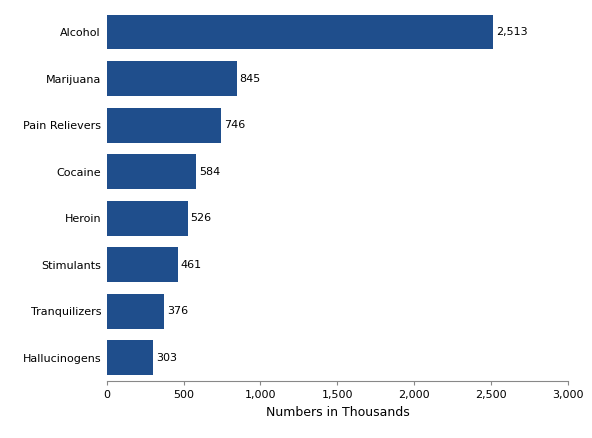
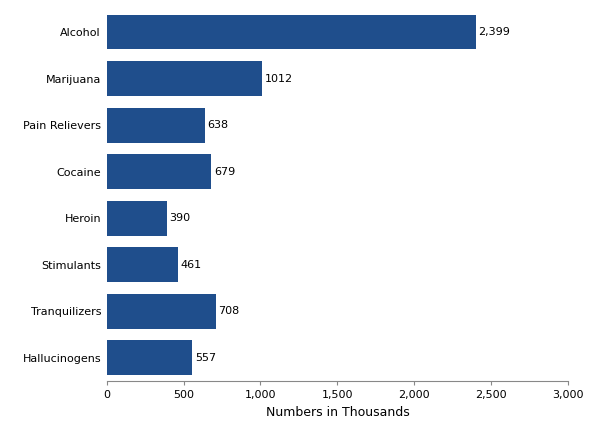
Alcohol: 2,513 -> 2,399
Marijuana: 845 -> 1012
Pain Relievers: 746 -> 638
Cocaine: 584 -> 679
Heroin: 526 -> 390
Tranquilizers: 376 -> 708
Hallucinogens: 303 -> 557
